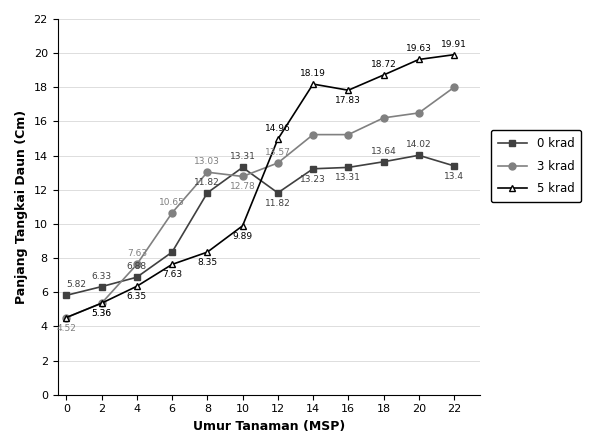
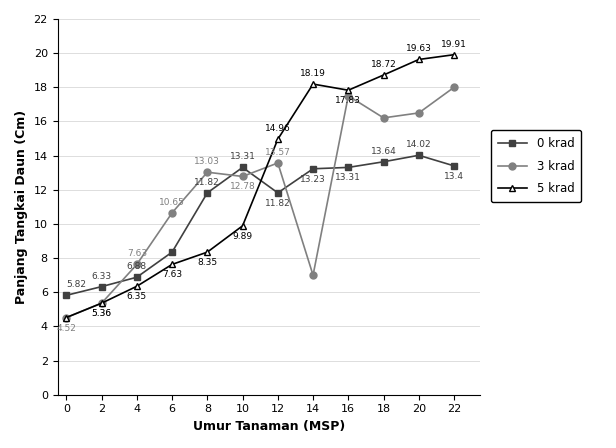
3 krad/14: 15.2 -> 7.0
3 krad/16: 15.2 -> 17.5
